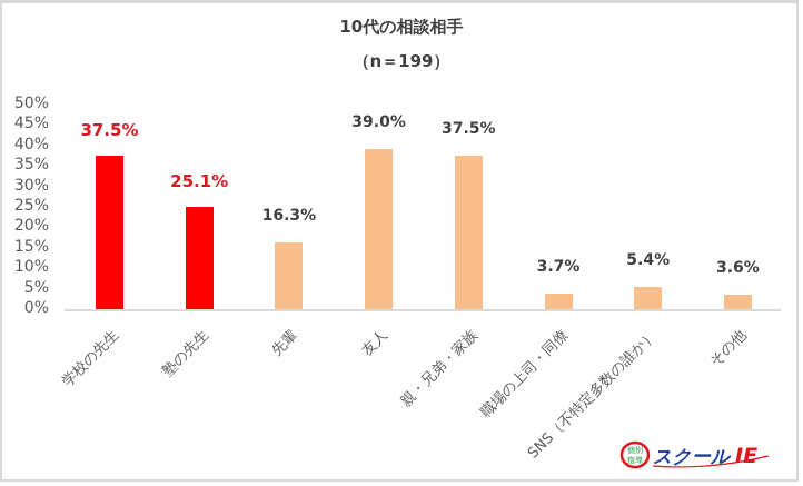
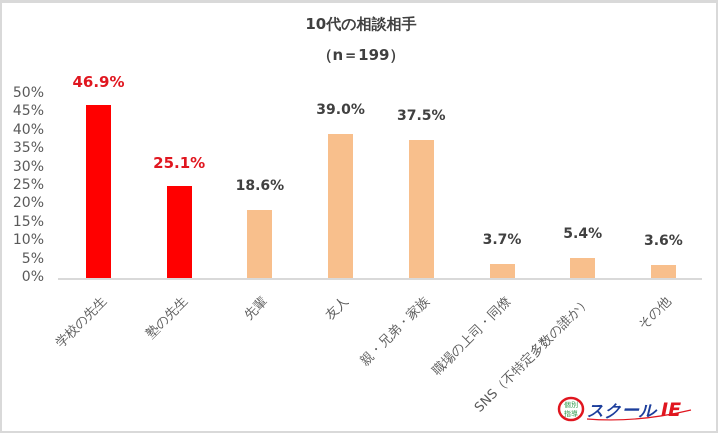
学校の先生: 37.5% -> 46.9%
先輩: 16.3% -> 18.6%
